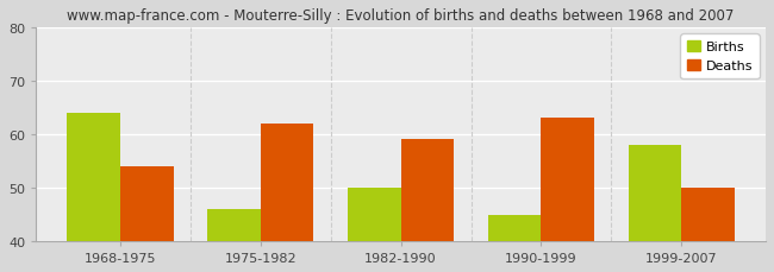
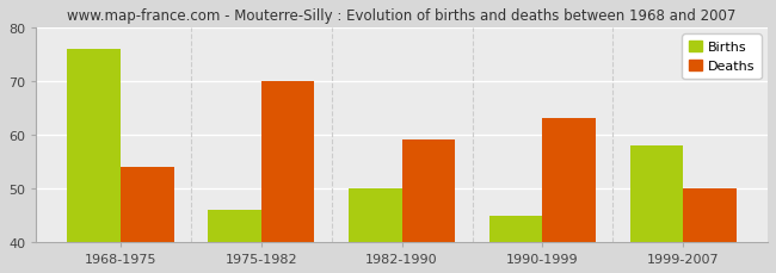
Births/1968-1975: 64 -> 76
Deaths/1975-1982: 62 -> 70
